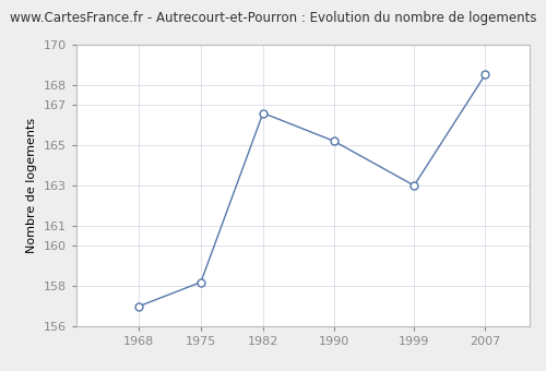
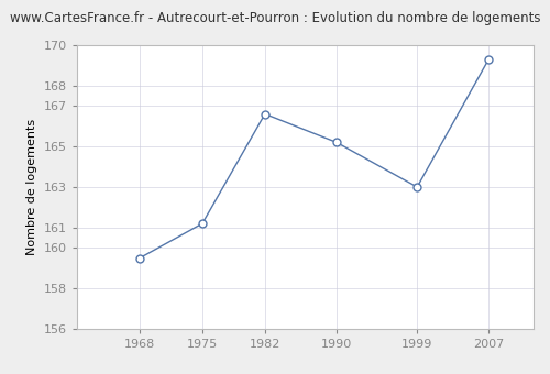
1968: 157.0 -> 159.5
1975: 158.2 -> 161.2
2007: 168.5 -> 169.3
